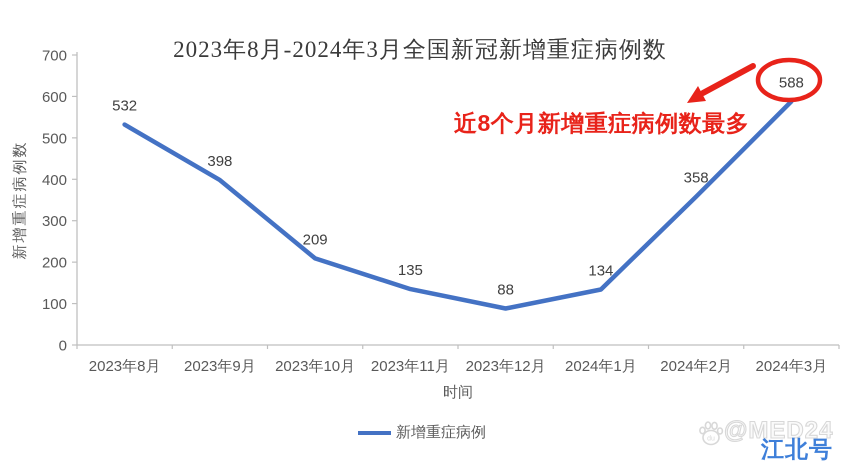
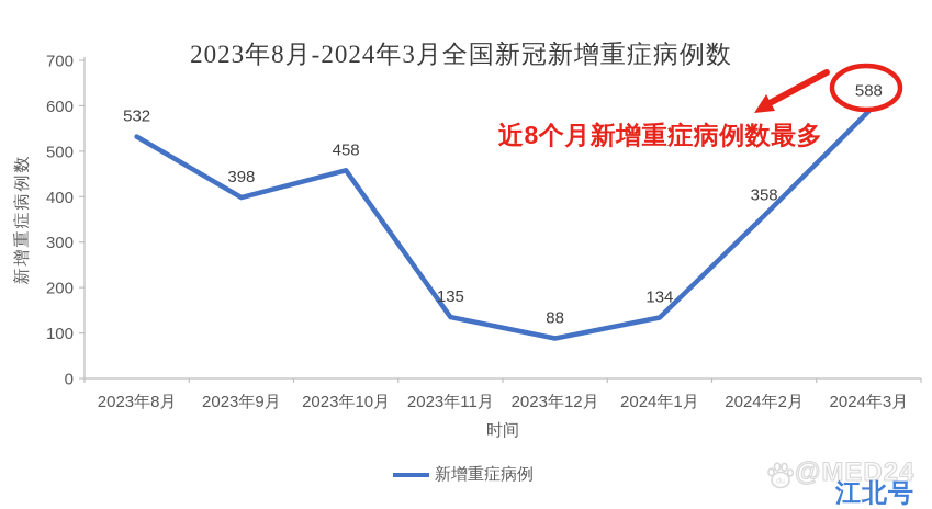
2023年10月: 209 -> 458
